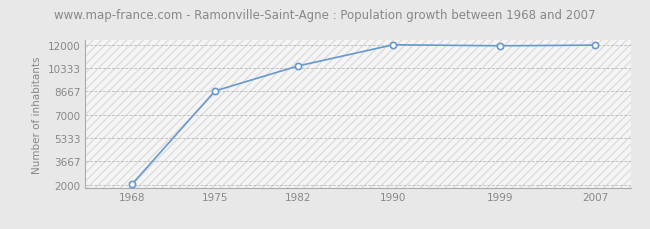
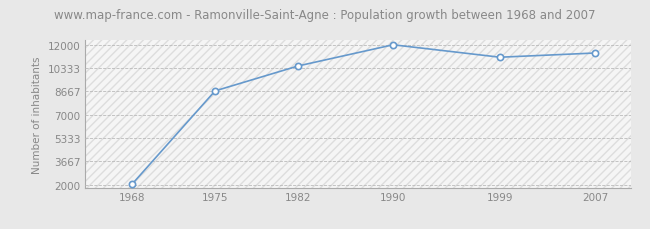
1999: 11900 -> 11100
2007: 12000 -> 11400
